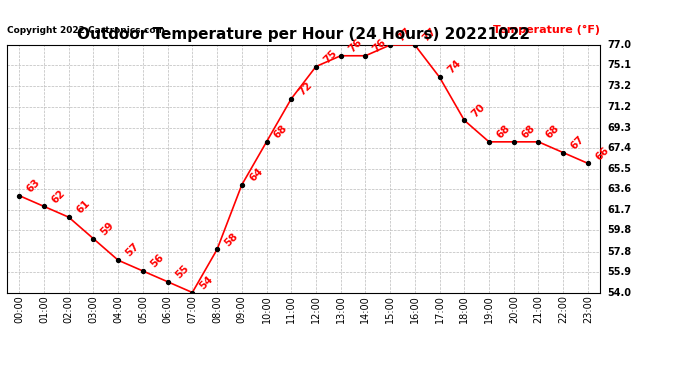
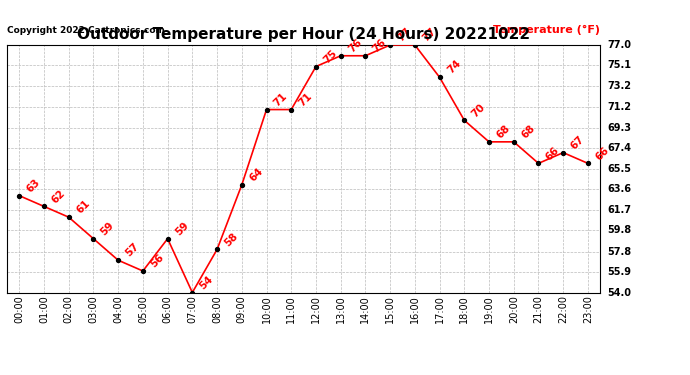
06:00: 55 -> 59
10:00: 68 -> 71
11:00: 72 -> 71
21:00: 68 -> 66
